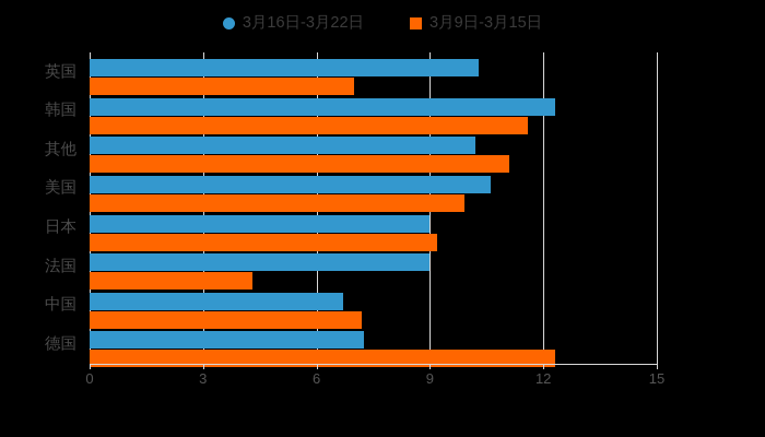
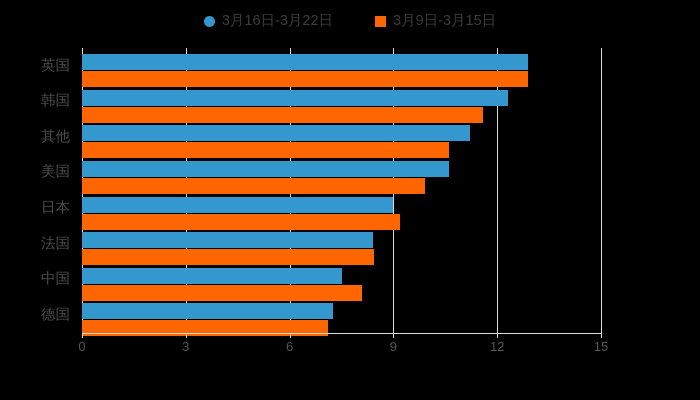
3月16日-3月22日/英国: 10.3 -> 12.9
3月9日-3月15日/英国: 7.0 -> 12.9
3月16日-3月22日/其他: 10.2 -> 11.2
3月9日-3月15日/其他: 11.1 -> 10.6
3月16日-3月22日/法国: 9.0 -> 8.4
3月9日-3月15日/法国: 4.3 -> 8.4
3月16日-3月22日/中国: 6.7 -> 7.5
3月9日-3月15日/中国: 7.2 -> 8.1
3月9日-3月15日/德国: 12.3 -> 7.1
